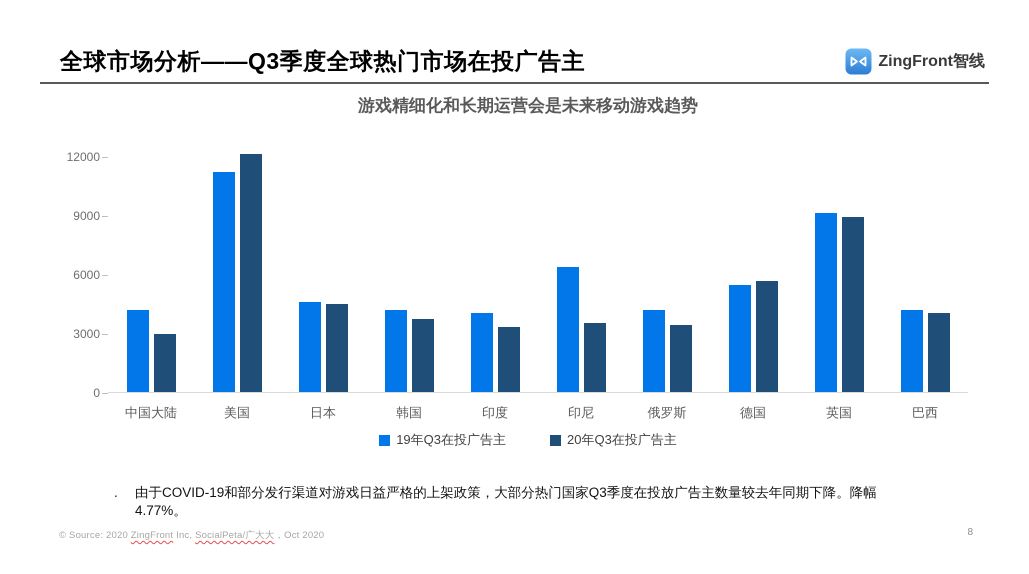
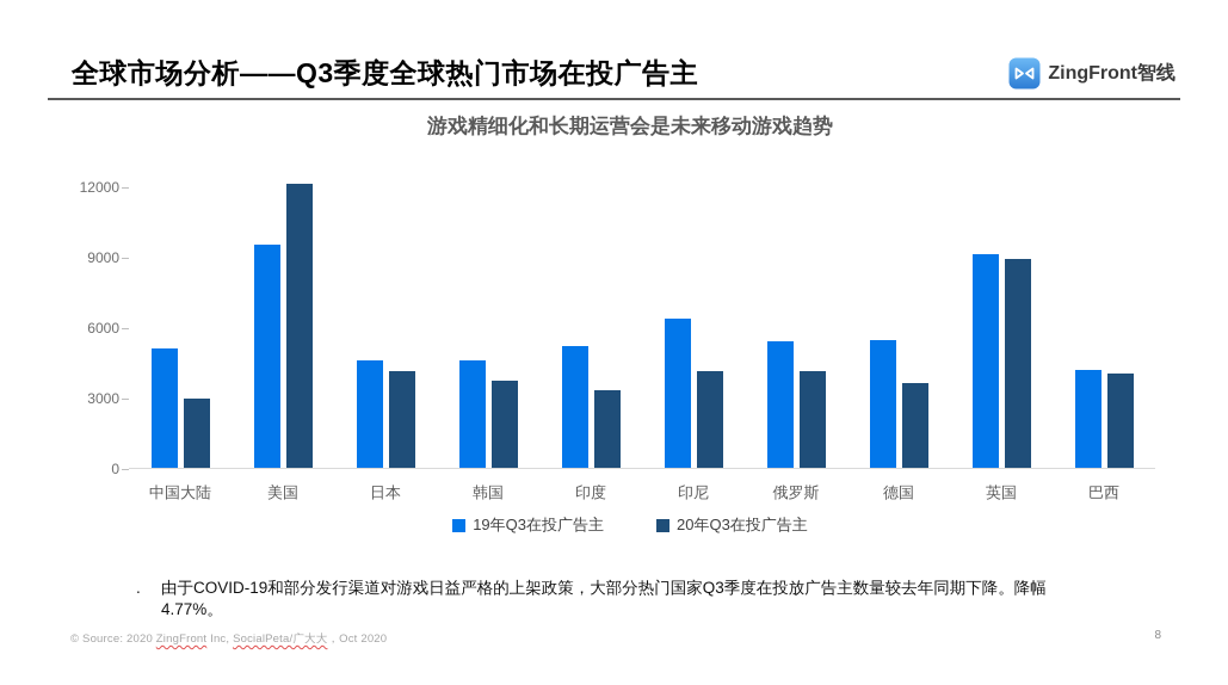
19年Q3在投广告主/中国大陆: 4200 -> 5100
19年Q3在投广告主/美国: 11200 -> 9500
20年Q3在投广告主/日本: 4400 -> 4100
19年Q3在投广告主/韩国: 4200 -> 4600
19年Q3在投广告主/印度: 4000 -> 5200
20年Q3在投广告主/印尼: 3500 -> 4100
19年Q3在投广告主/俄罗斯: 4200 -> 5400
20年Q3在投广告主/俄罗斯: 3400 -> 4100
20年Q3在投广告主/德国: 5600 -> 3600
